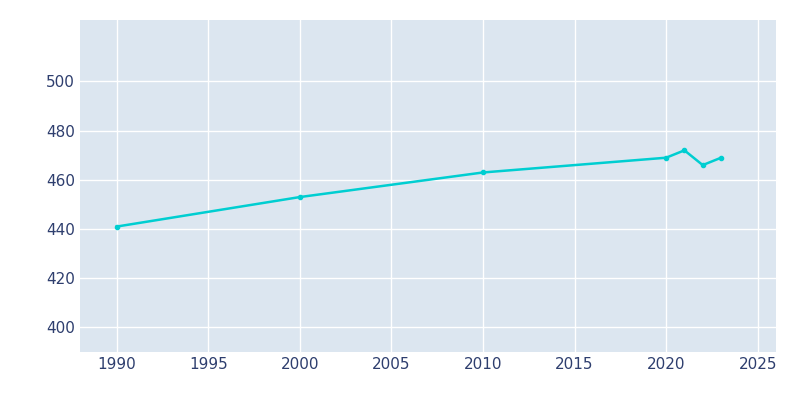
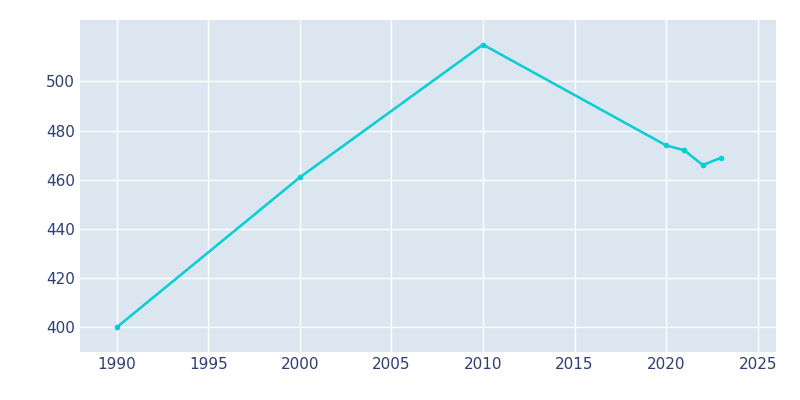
1990: 441 -> 400
2000: 453 -> 461
2010: 463 -> 515
2020: 469 -> 474
